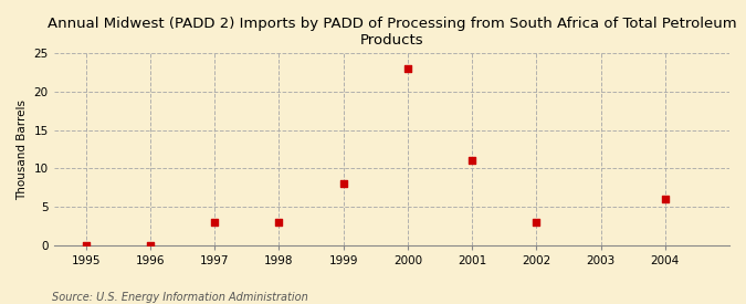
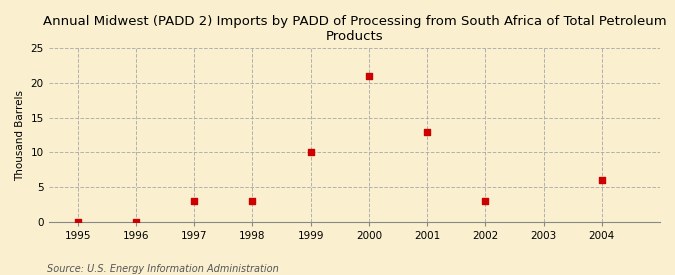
1999: 8 -> 10
2000: 23 -> 21
2001: 11 -> 13
